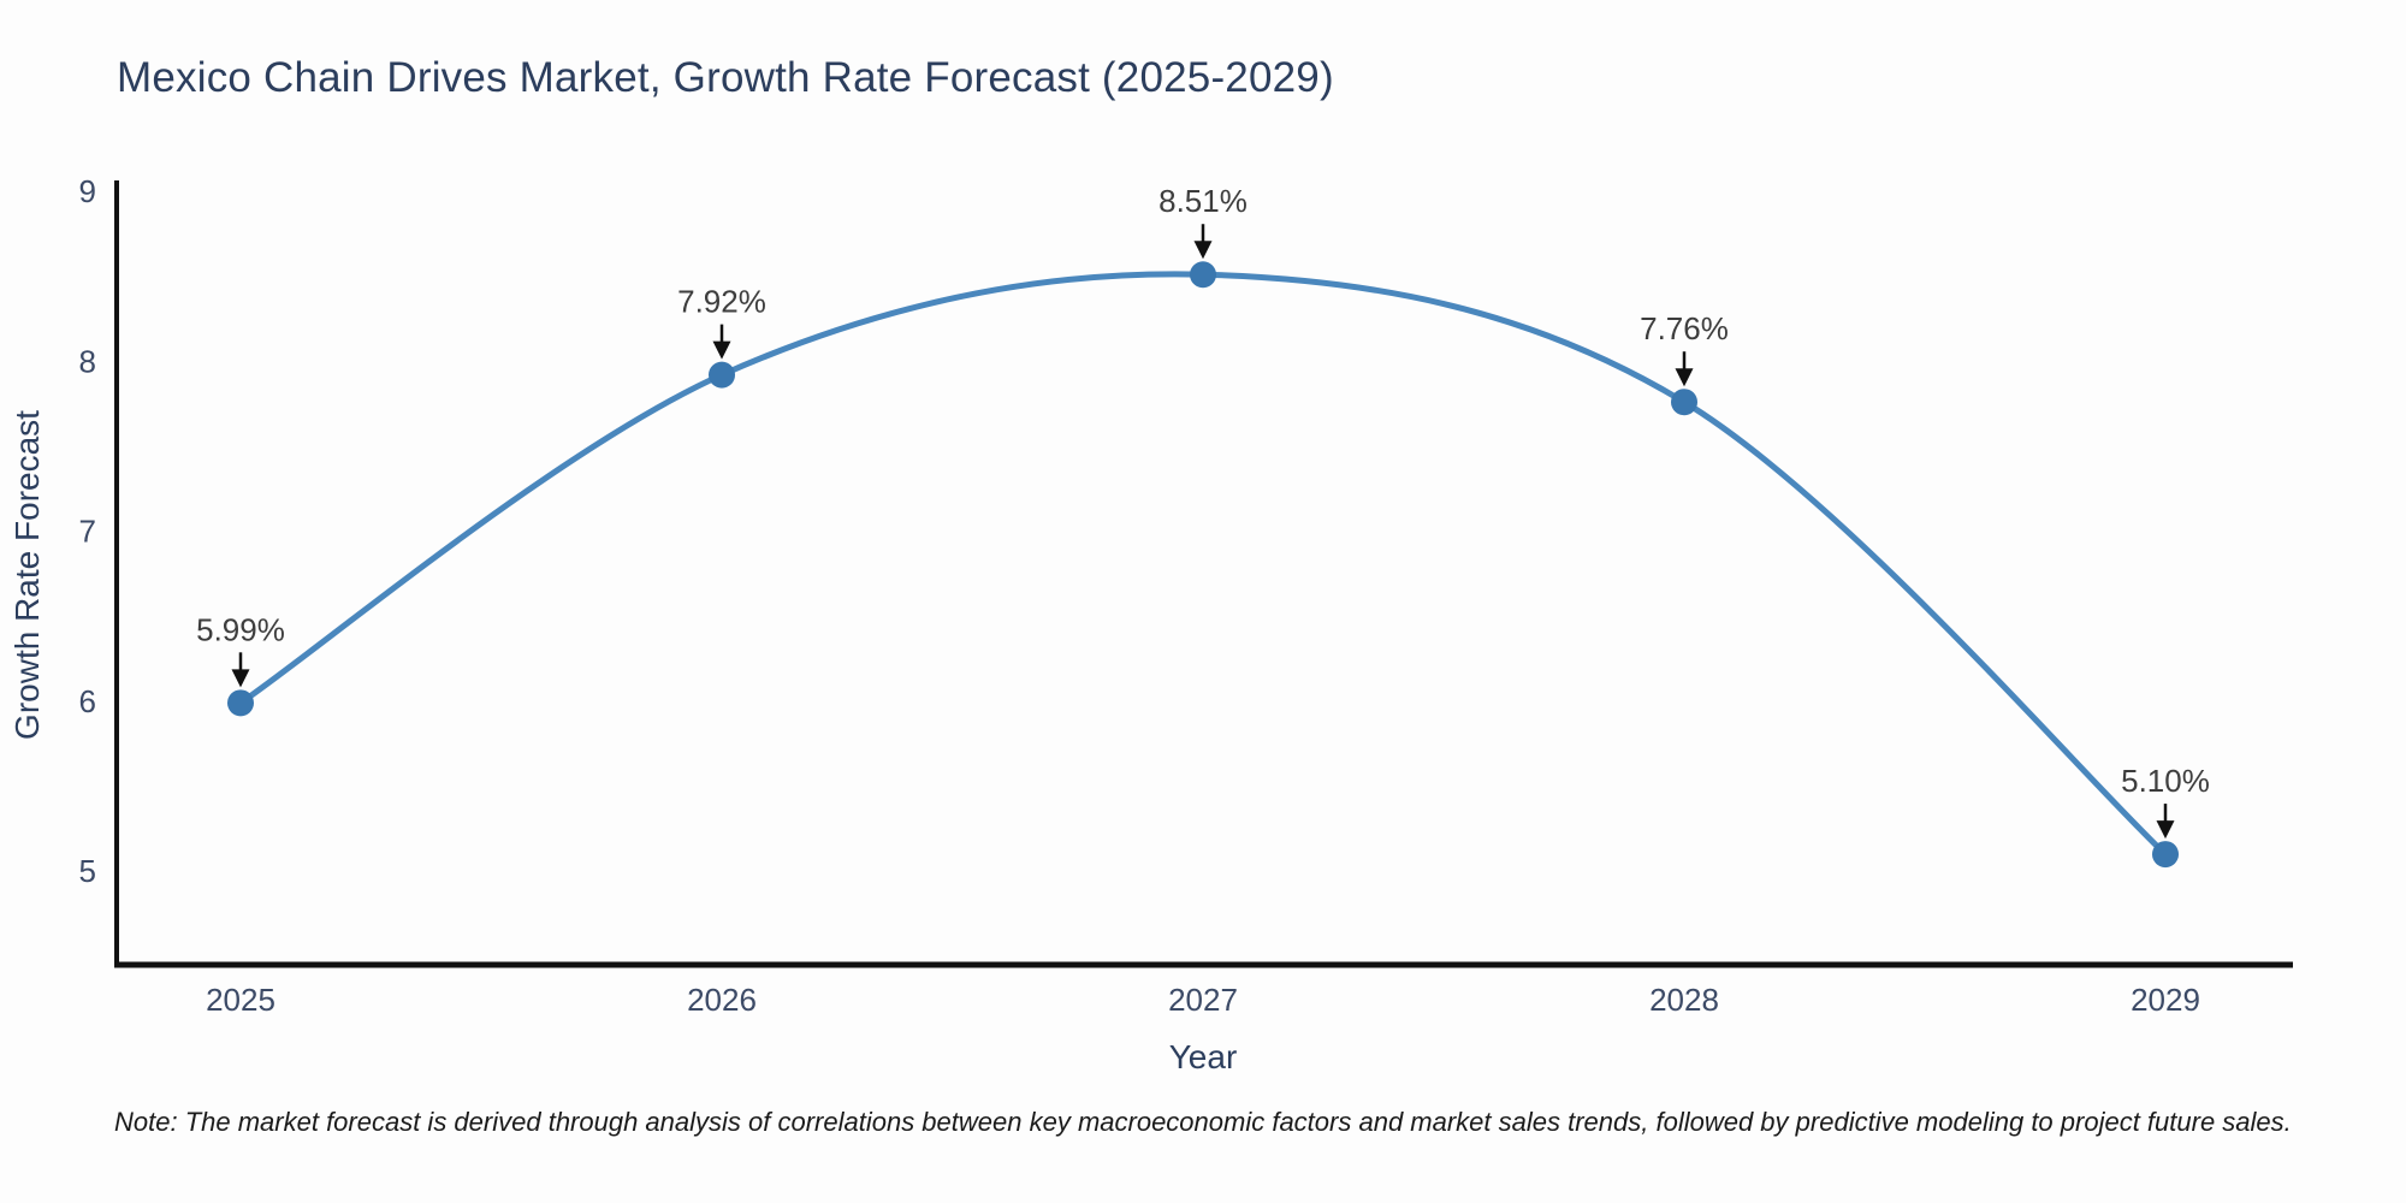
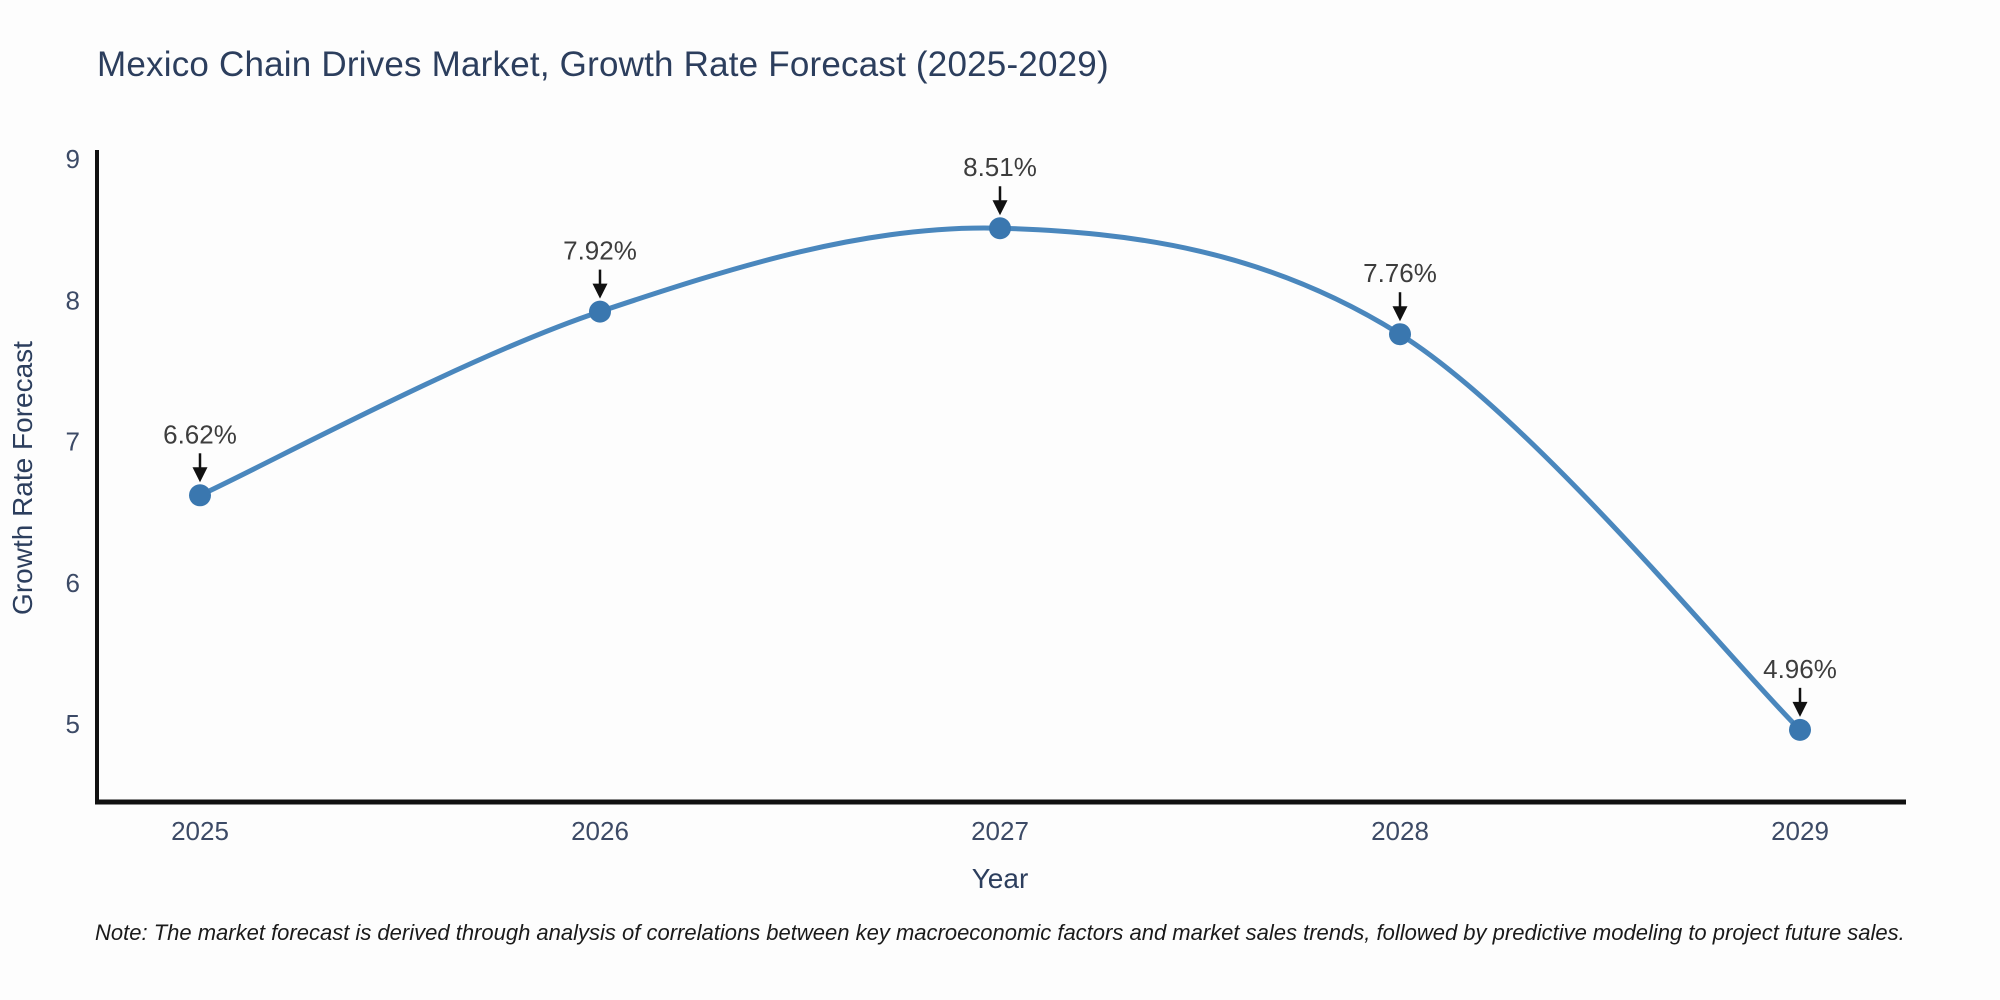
2025: 5.99% -> 6.62%
2029: 5.10% -> 4.96%
